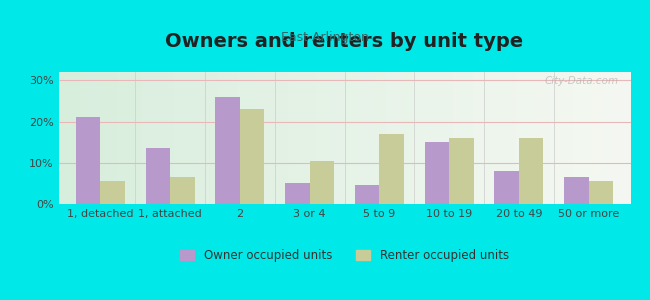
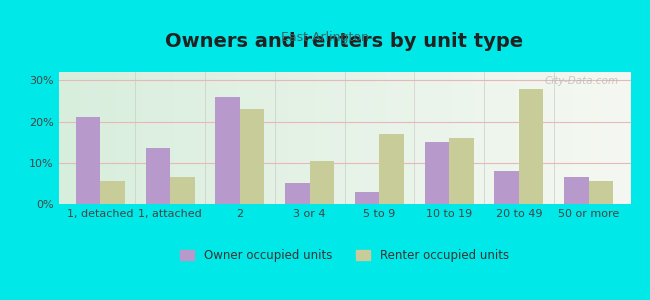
Owner occupied units/5 to 9: 4.5% -> 3.0%
Renter occupied units/20 to 49: 16.0% -> 28.0%
